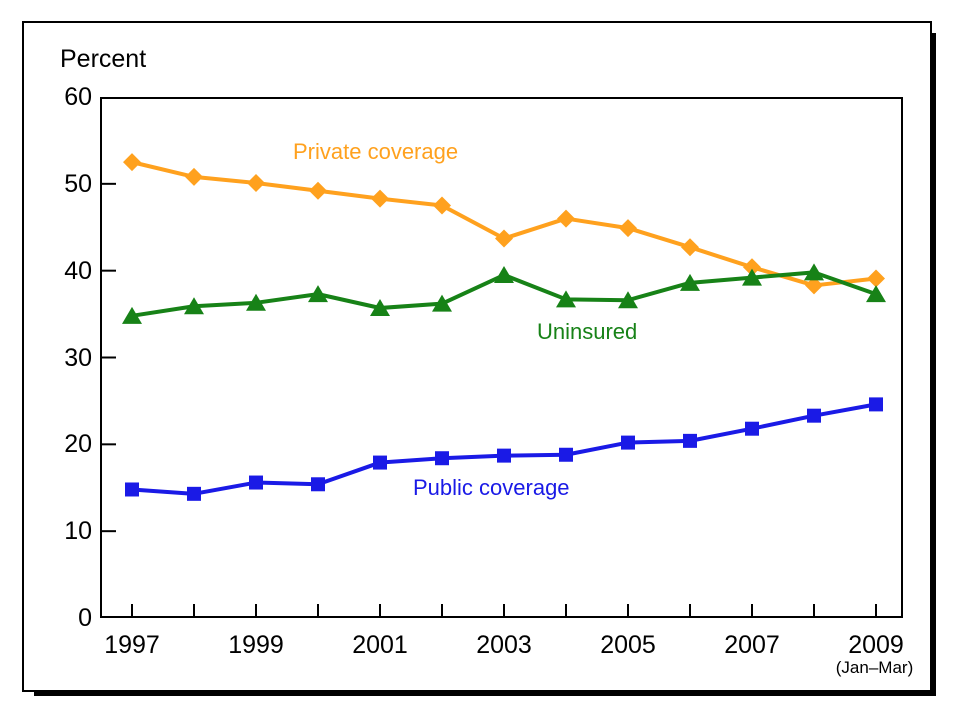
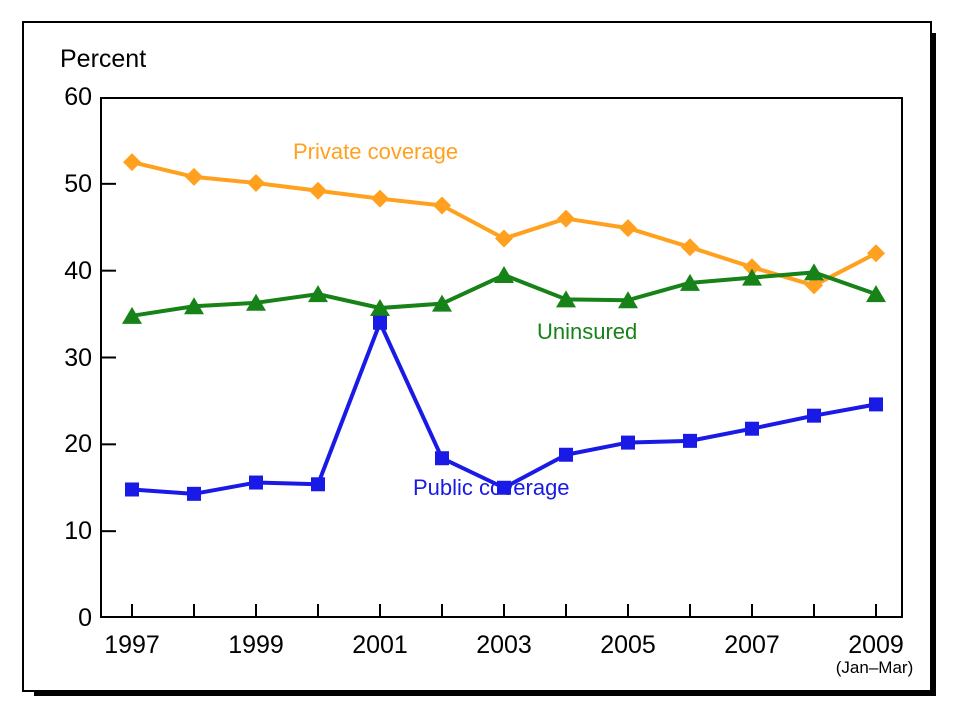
Public coverage/2001: 18 -> 34
Public coverage/2003: 19 -> 15
Private coverage/2009: 39 -> 42
